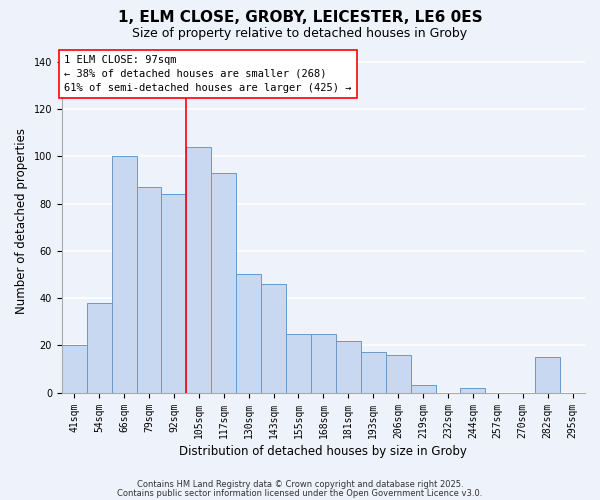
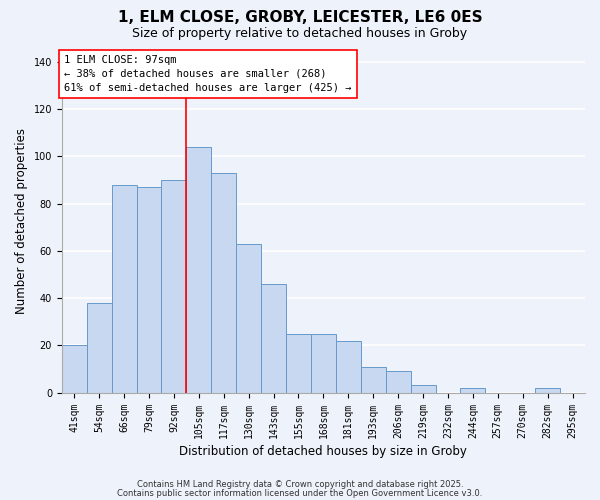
66sqm: 100 -> 88
92sqm: 84 -> 90
130sqm: 50 -> 63
193sqm: 17 -> 11
206sqm: 16 -> 9
282sqm: 15 -> 2
